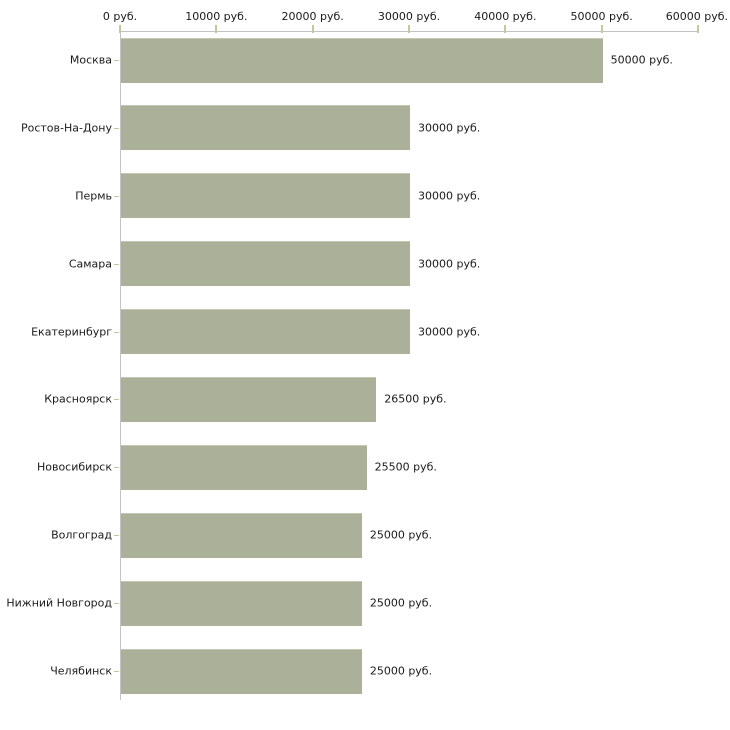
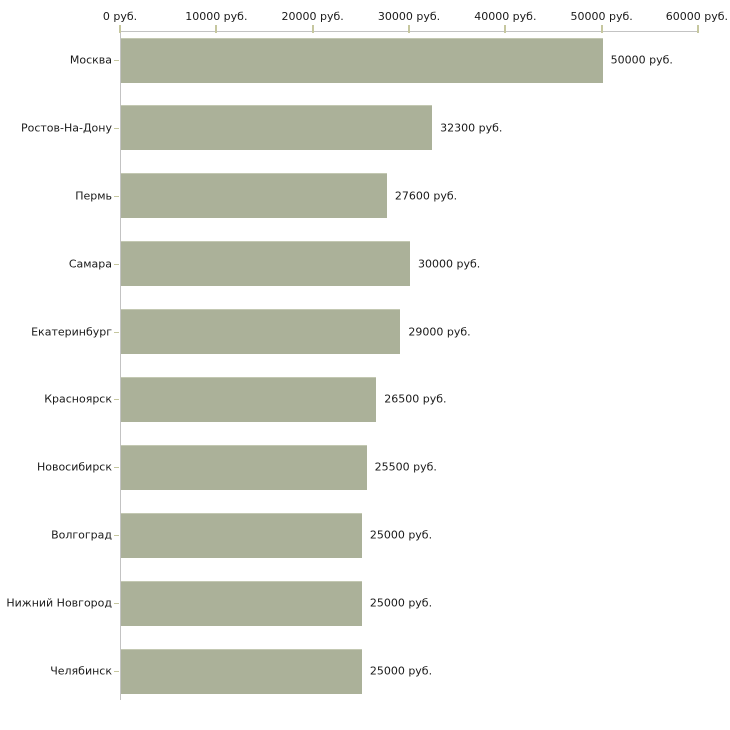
Ростов-На-Дону: 30000 -> 32300
Пермь: 30000 -> 27600
Екатеринбург: 30000 -> 29000
